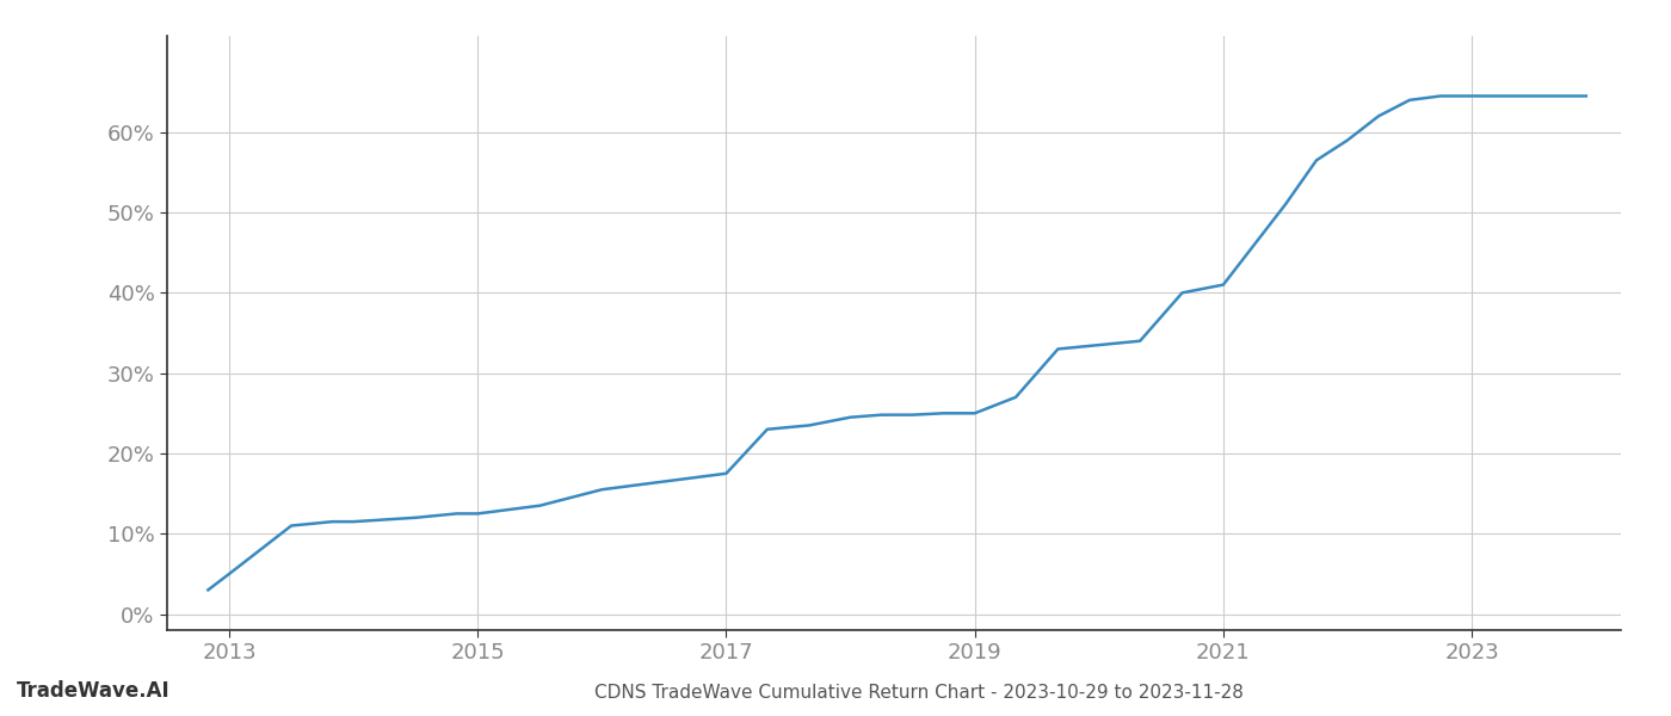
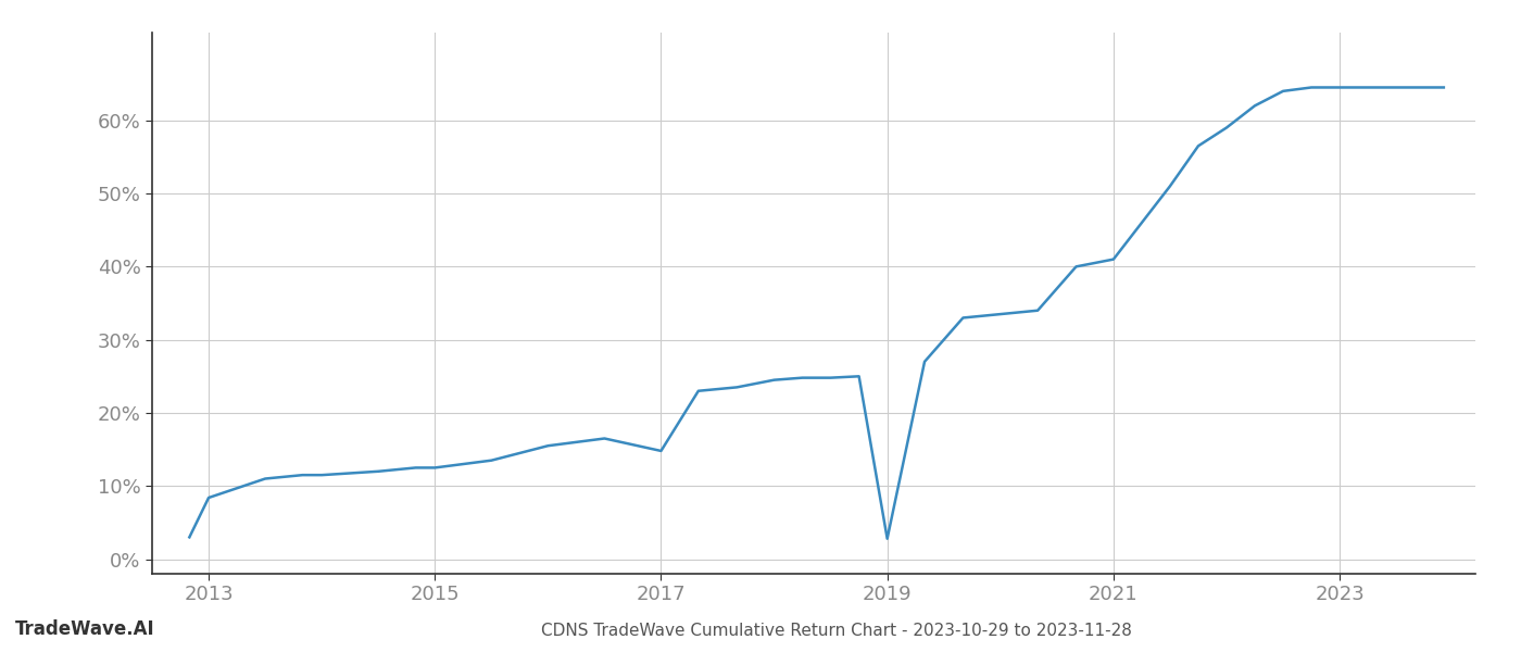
2013: 5.0% -> 8.4%
2017: 17.5% -> 14.8%
2019: 25.0% -> 2.8%
